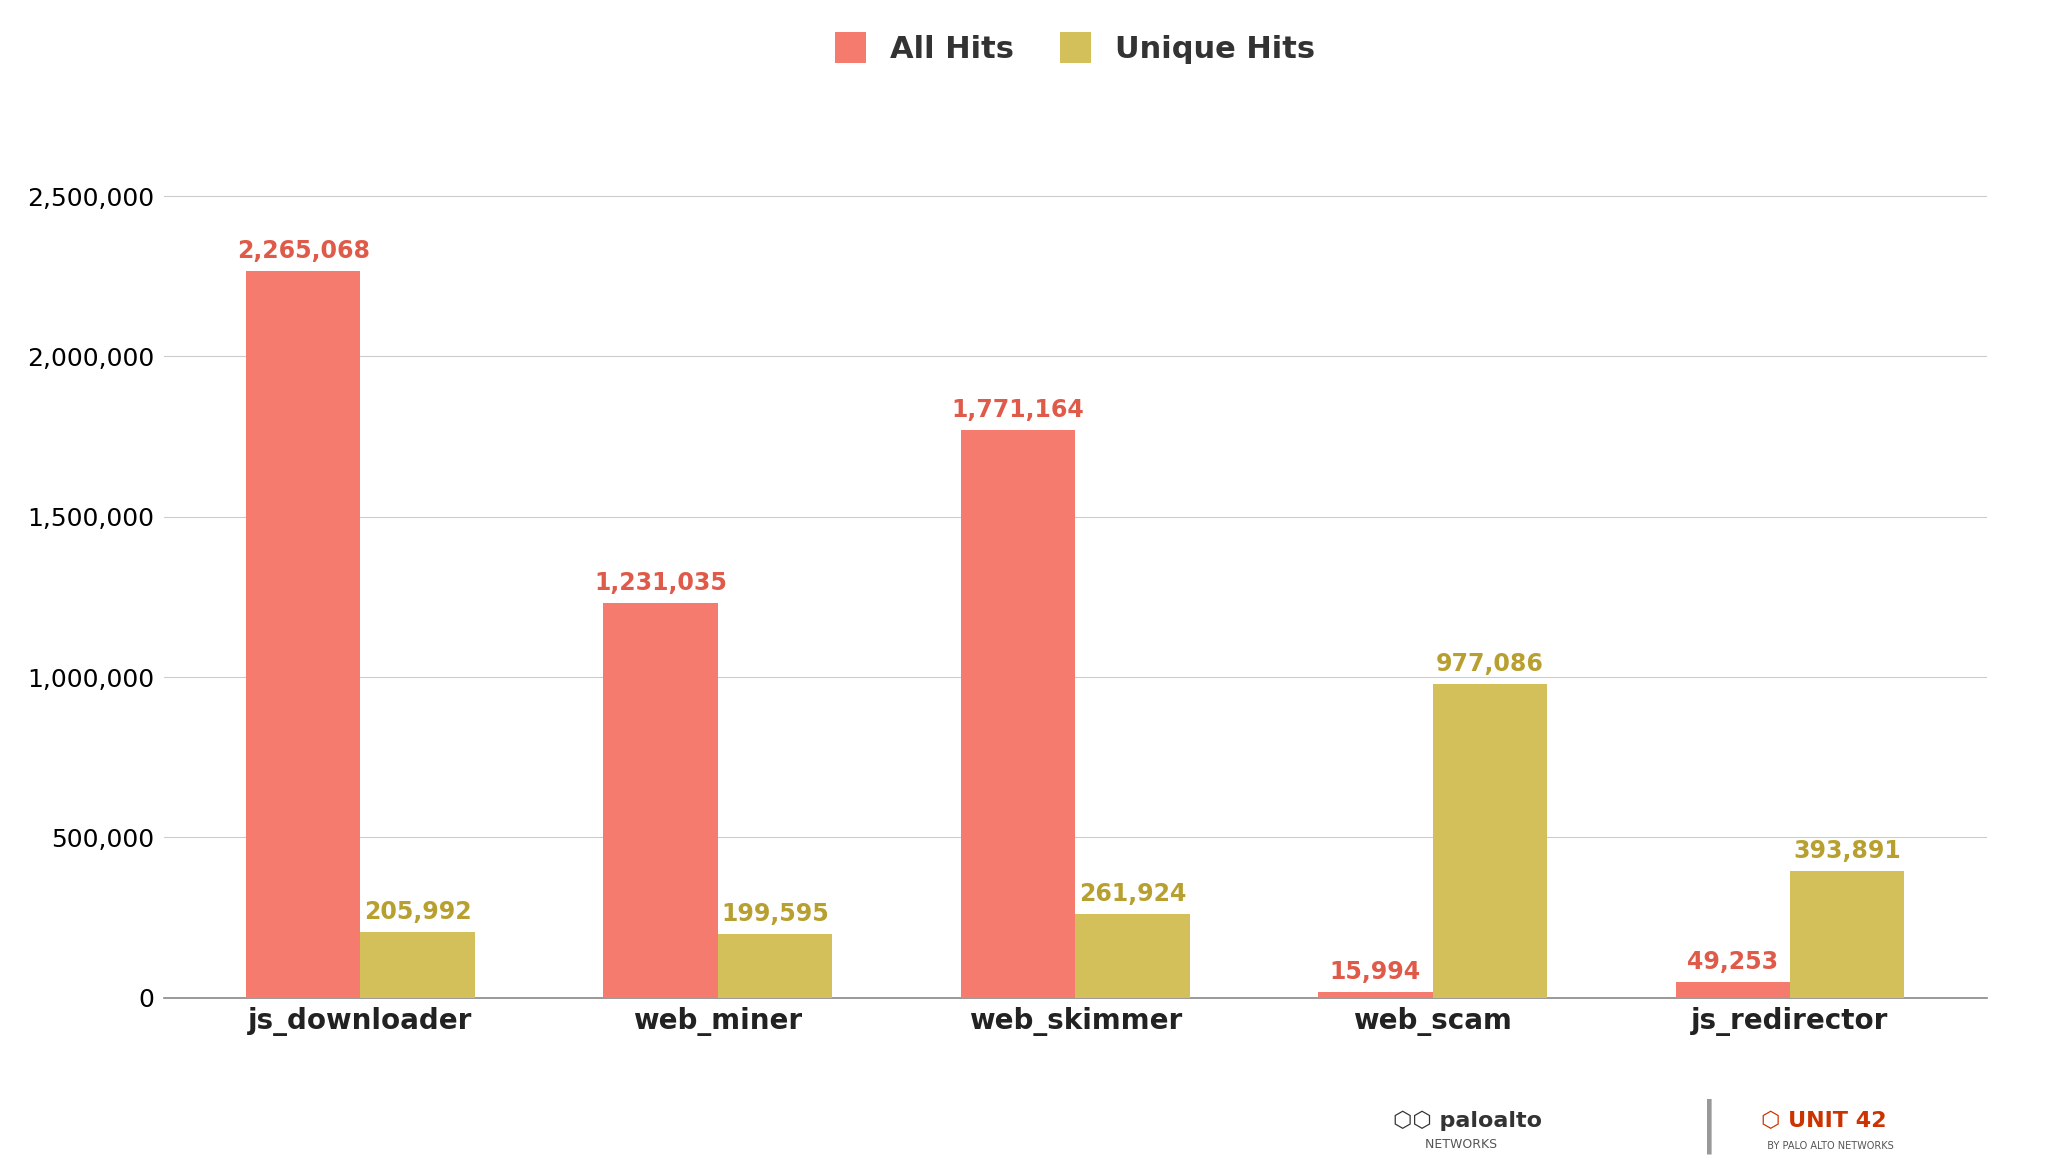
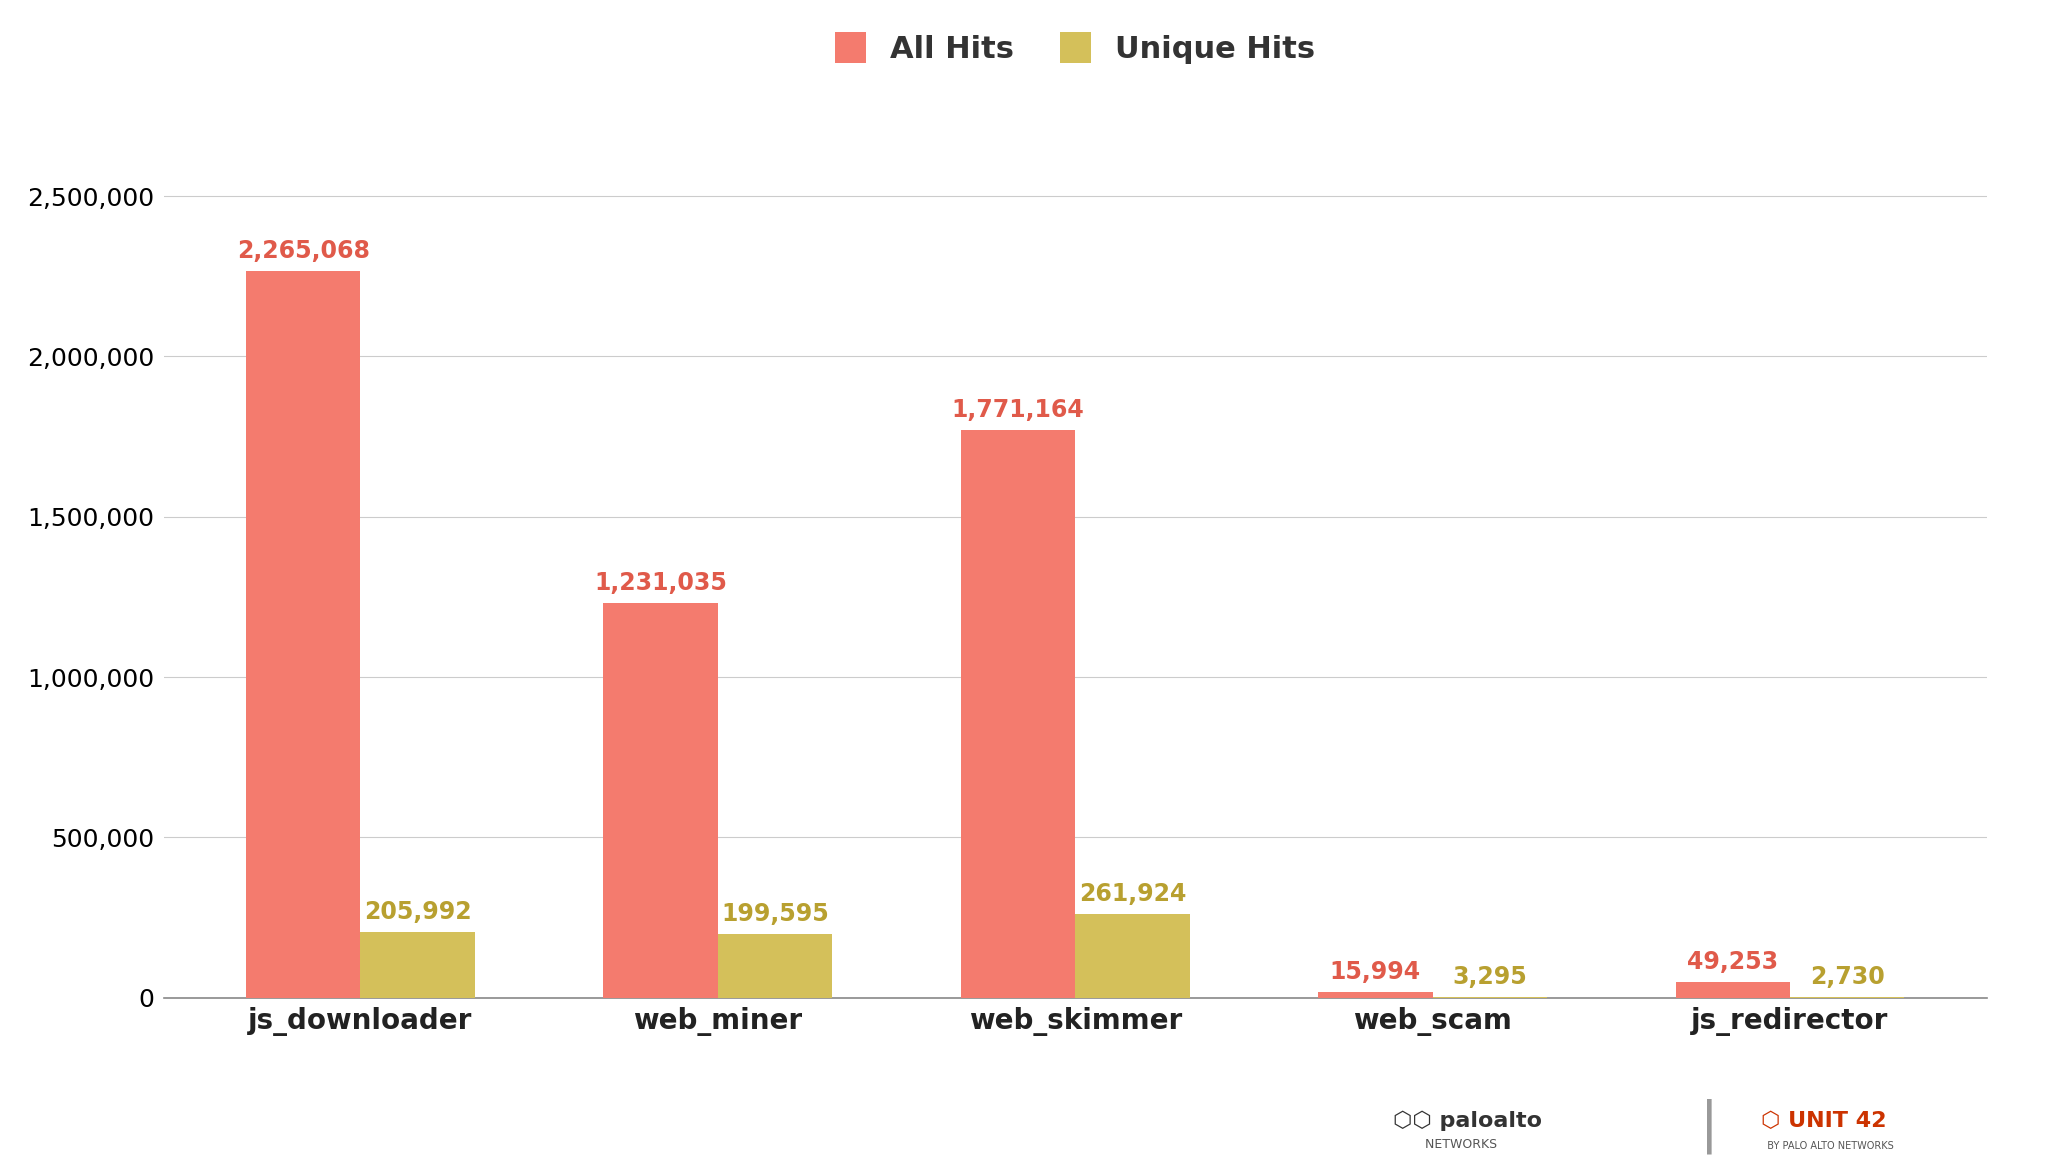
Unique Hits/web_scam: 977,086 -> 3,295
Unique Hits/js_redirector: 393,891 -> 2,730
